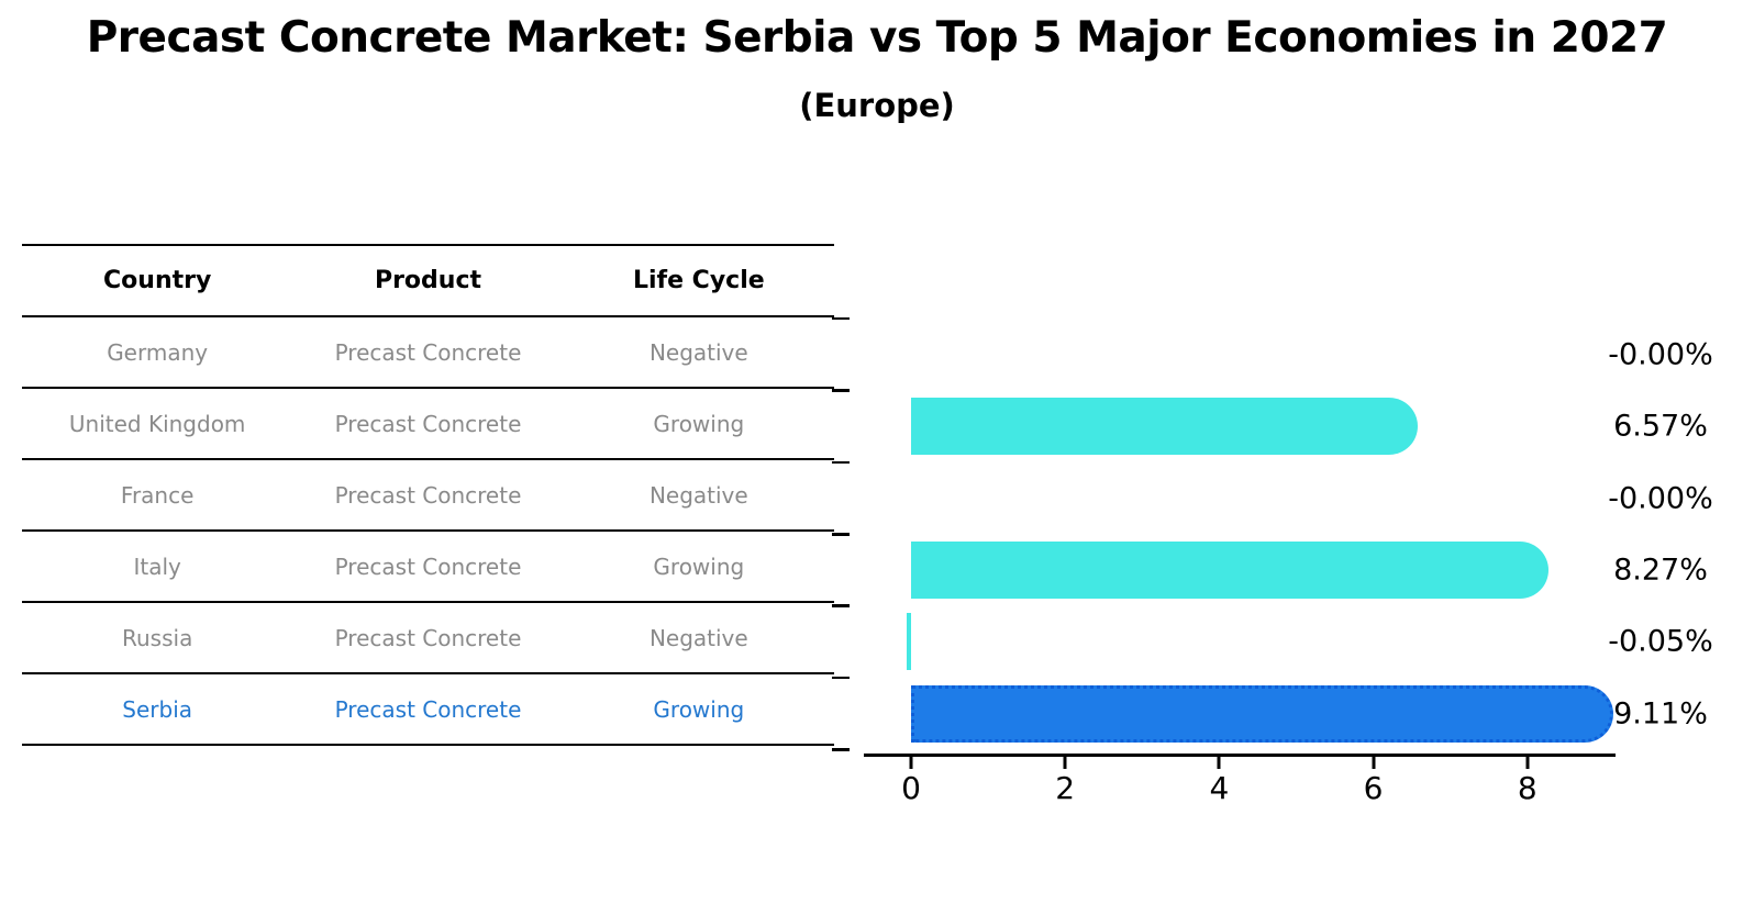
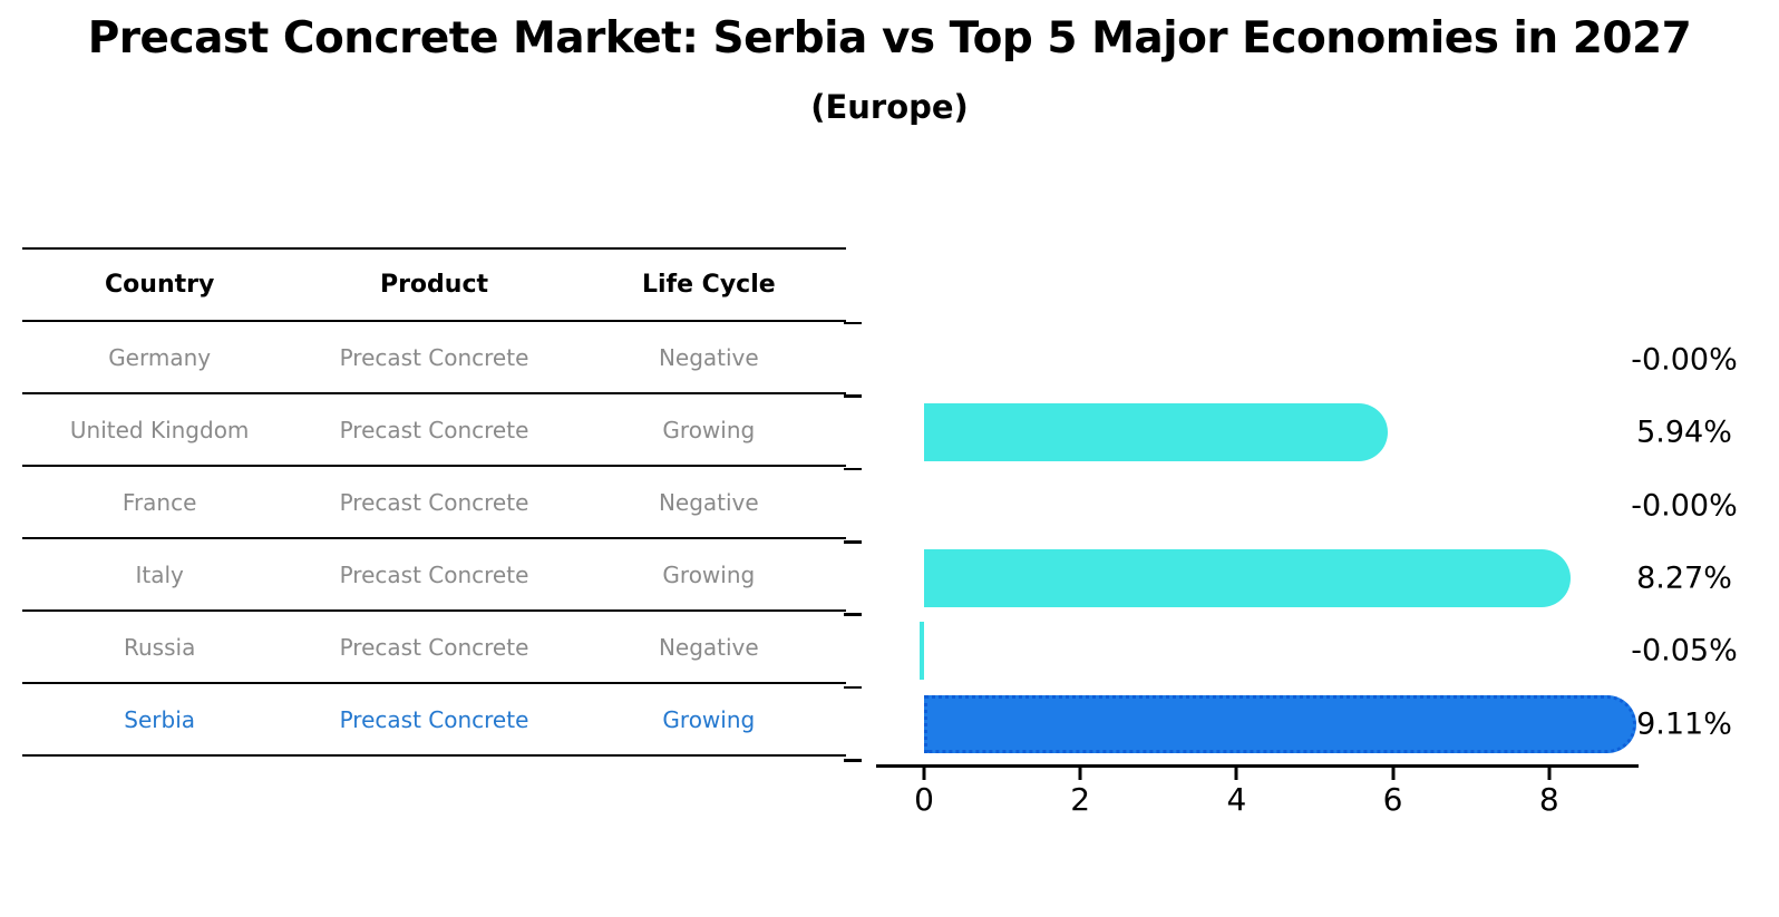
United Kingdom: 6.57% -> 5.94%
